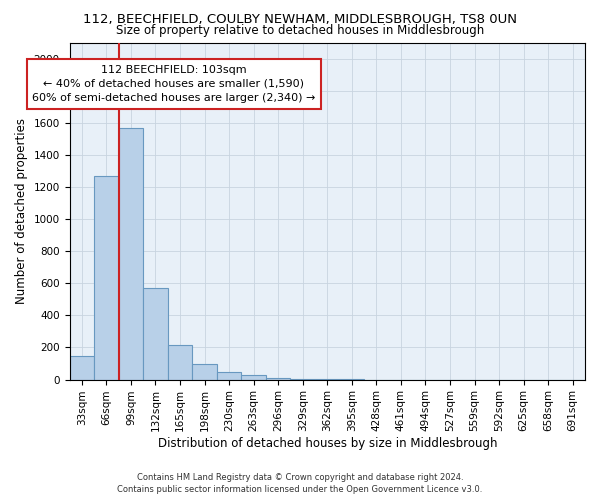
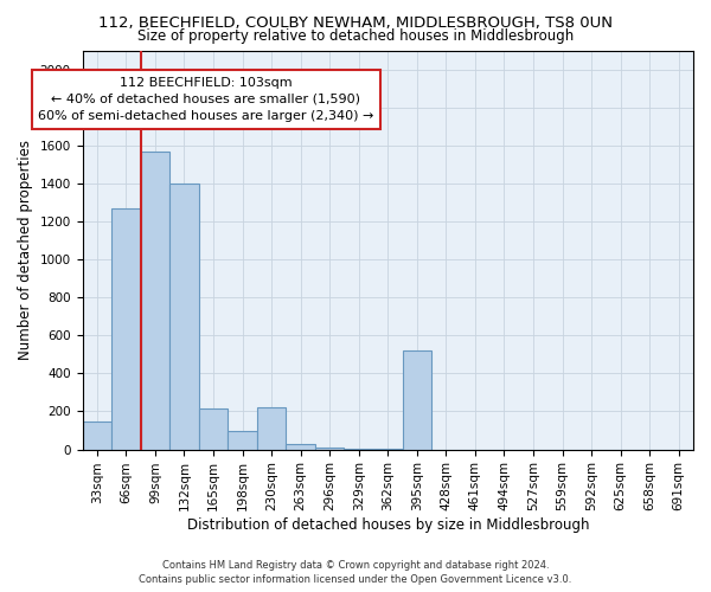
132sqm: 570 -> 1400
230sqm: 50 -> 220
395sqm: 0 -> 520
